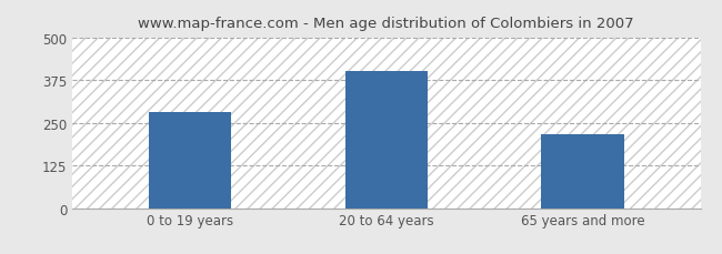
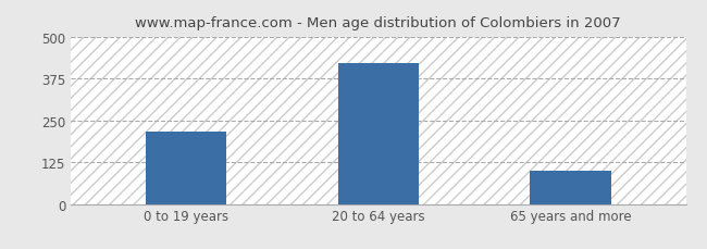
0 to 19 years: 280 -> 215
20 to 64 years: 400 -> 420
65 years and more: 215 -> 100
